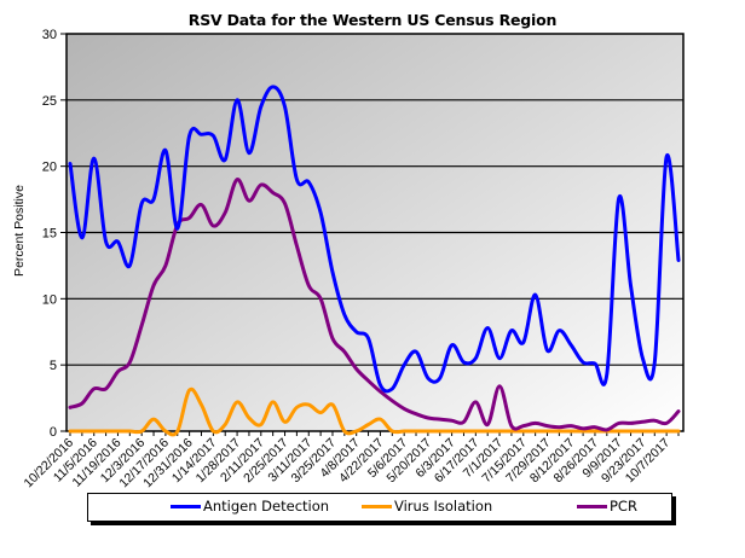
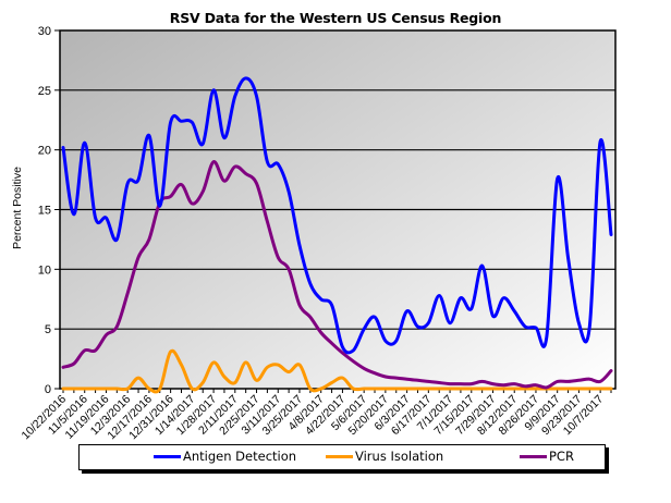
PCR/6/17/2017: 2.2 -> 0.6
PCR/7/1/2017: 3.4 -> 0.4
